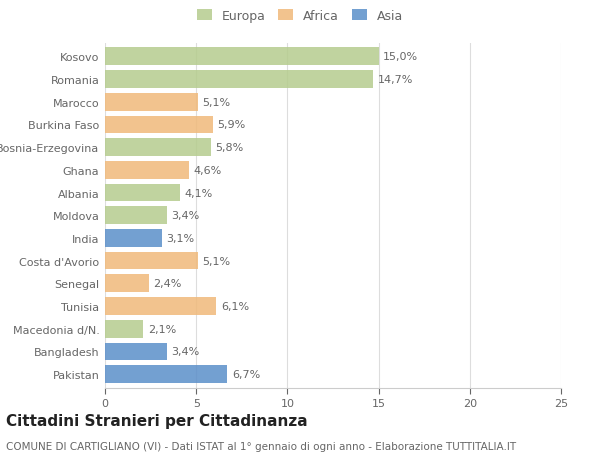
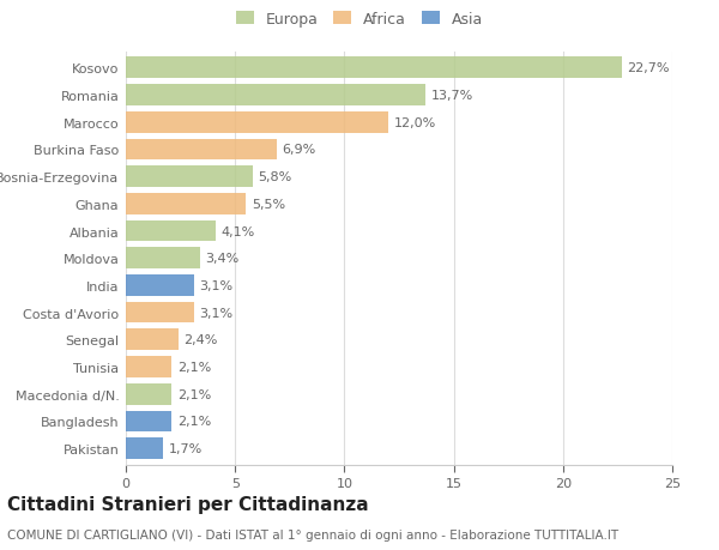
Kosovo: 15,0% -> 22,7%
Romania: 14,7% -> 13,7%
Marocco: 5,1% -> 12,0%
Burkina Faso: 5,9% -> 6,9%
Ghana: 4,6% -> 5,5%
Costa d'Avorio: 5,1% -> 3,1%
Tunisia: 6,1% -> 2,1%
Bangladesh: 3,4% -> 2,1%
Pakistan: 6,7% -> 1,7%
